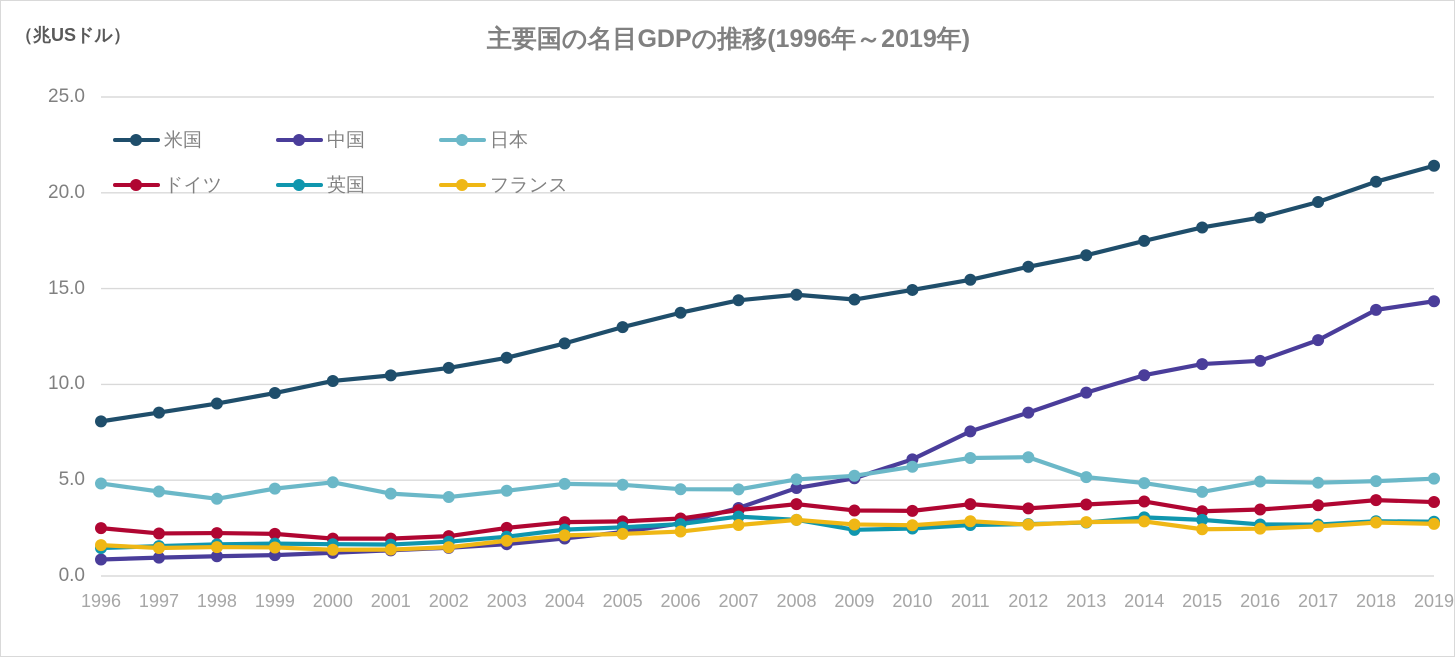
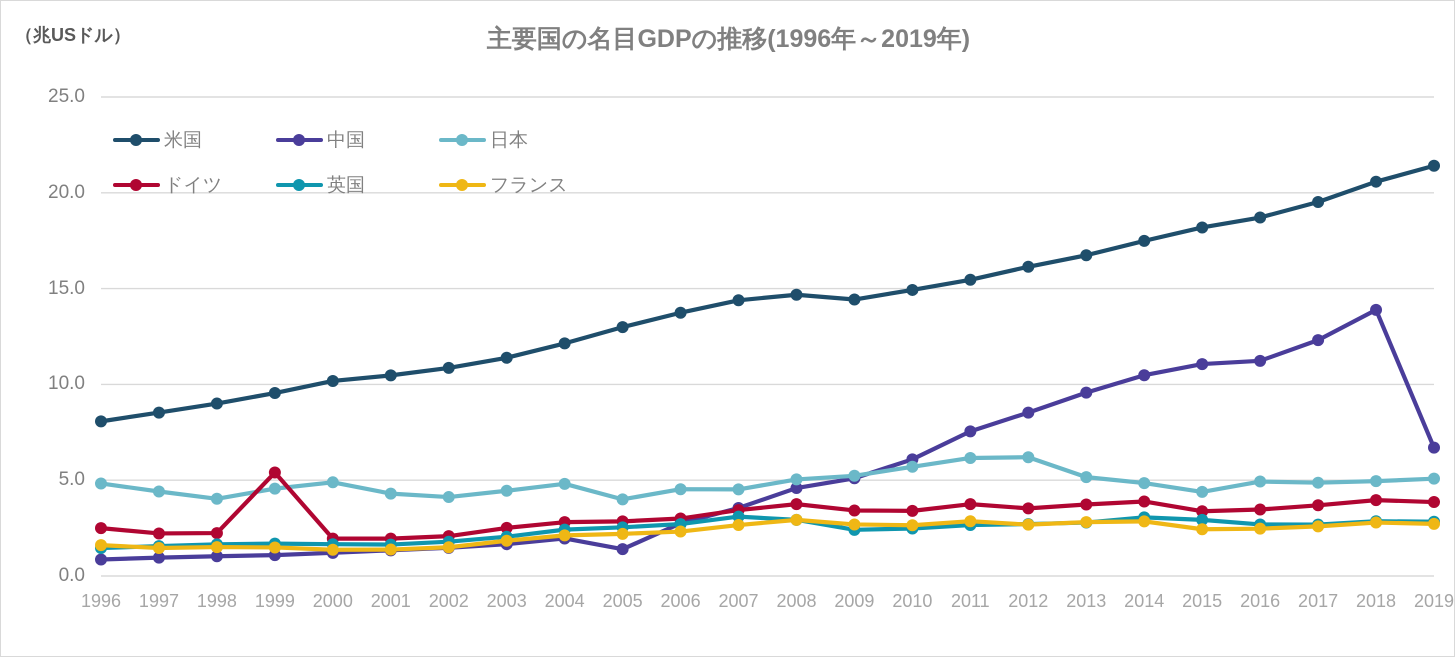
ドイツ/1999: 2.2 -> 5.4
中国/2005: 2.3 -> 1.4
日本/2005: 4.8 -> 4.0
中国/2019: 14.3 -> 6.7
